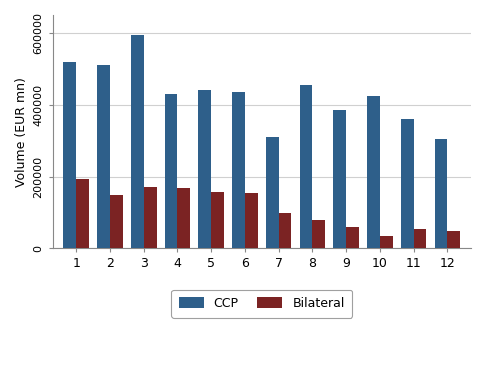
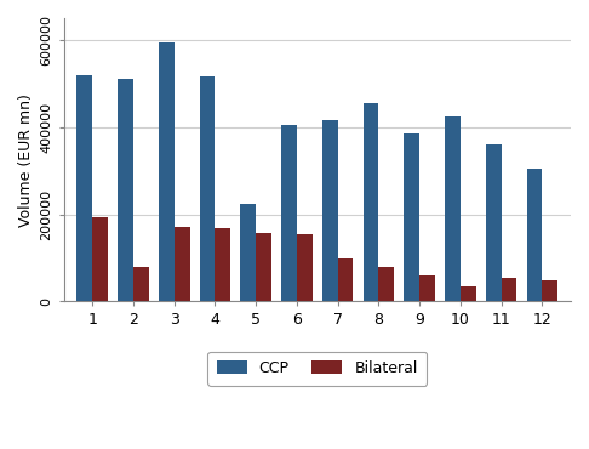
Bilateral/2: 148000 -> 80000
CCP/4: 430000 -> 515000
CCP/5: 440000 -> 225000
CCP/6: 435000 -> 405000
CCP/7: 310000 -> 415000
